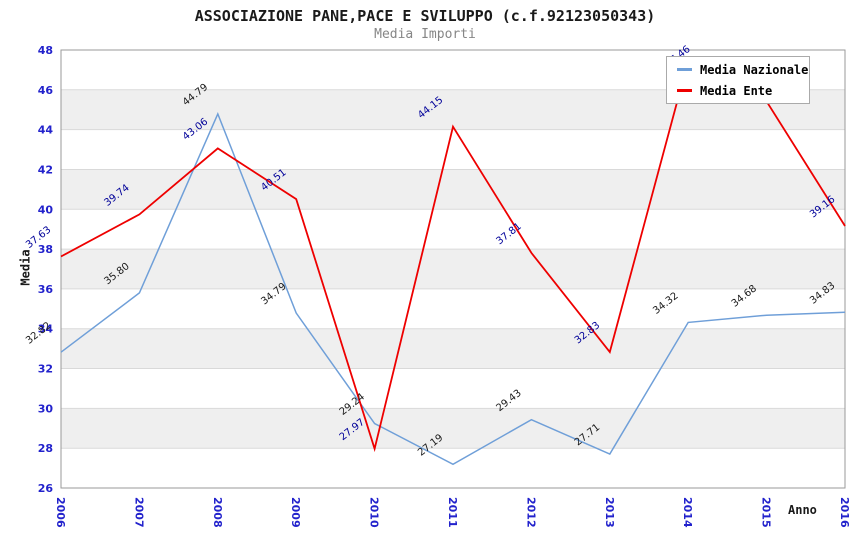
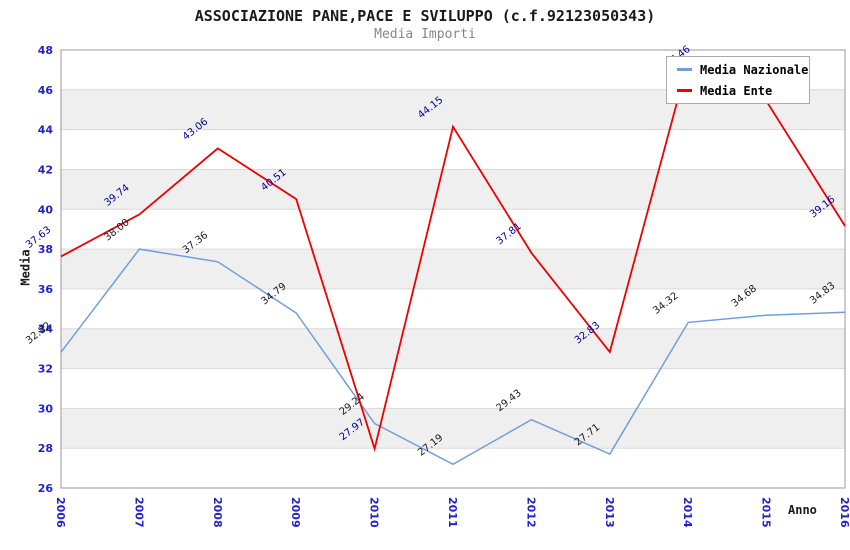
Media Nazionale/2007: 35.80 -> 38.00
Media Nazionale/2008: 44.79 -> 37.36
